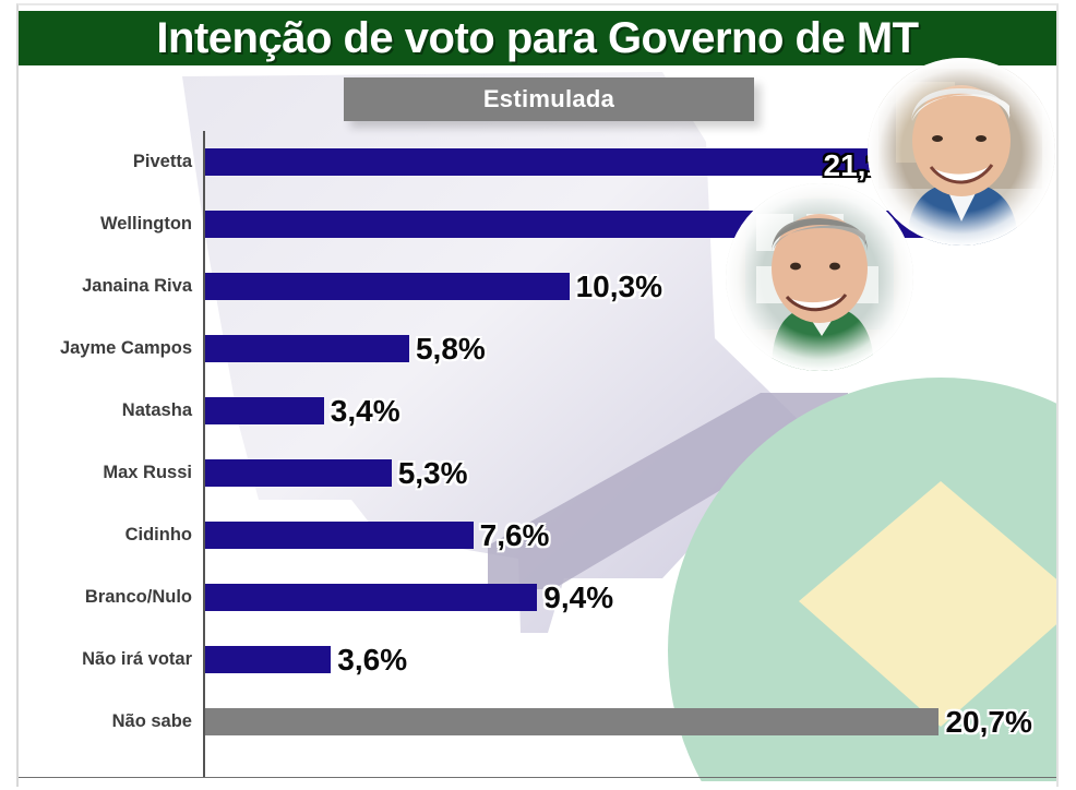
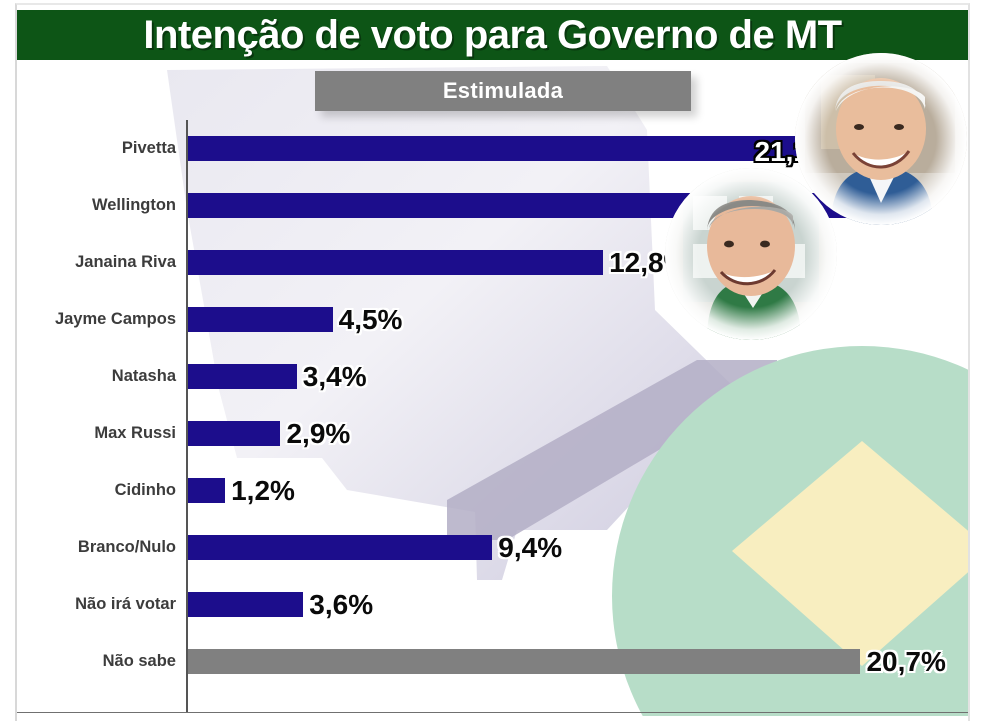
Janaina Riva: 10,3% -> 12,8%
Jayme Campos: 5,8% -> 4,5%
Max Russi: 5,3% -> 2,9%
Cidinho: 7,6% -> 1,2%
